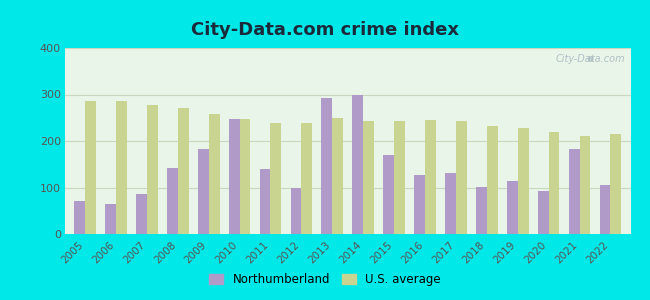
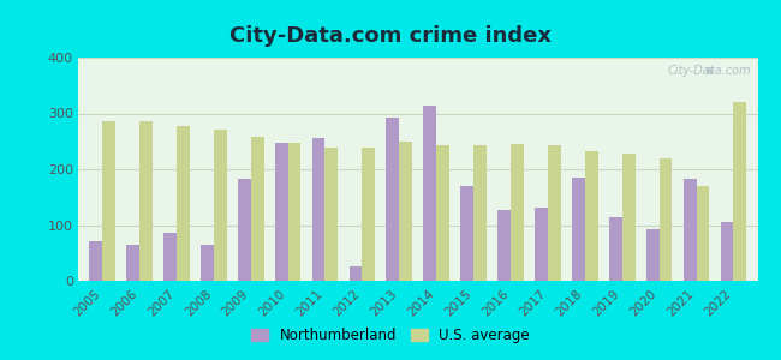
Northumberland/2008: 143 -> 65
Northumberland/2011: 140 -> 255
Northumberland/2012: 100 -> 25
Northumberland/2014: 300 -> 315
Northumberland/2018: 102 -> 185
U.S. average/2021: 210 -> 170
U.S. average/2022: 215 -> 320
